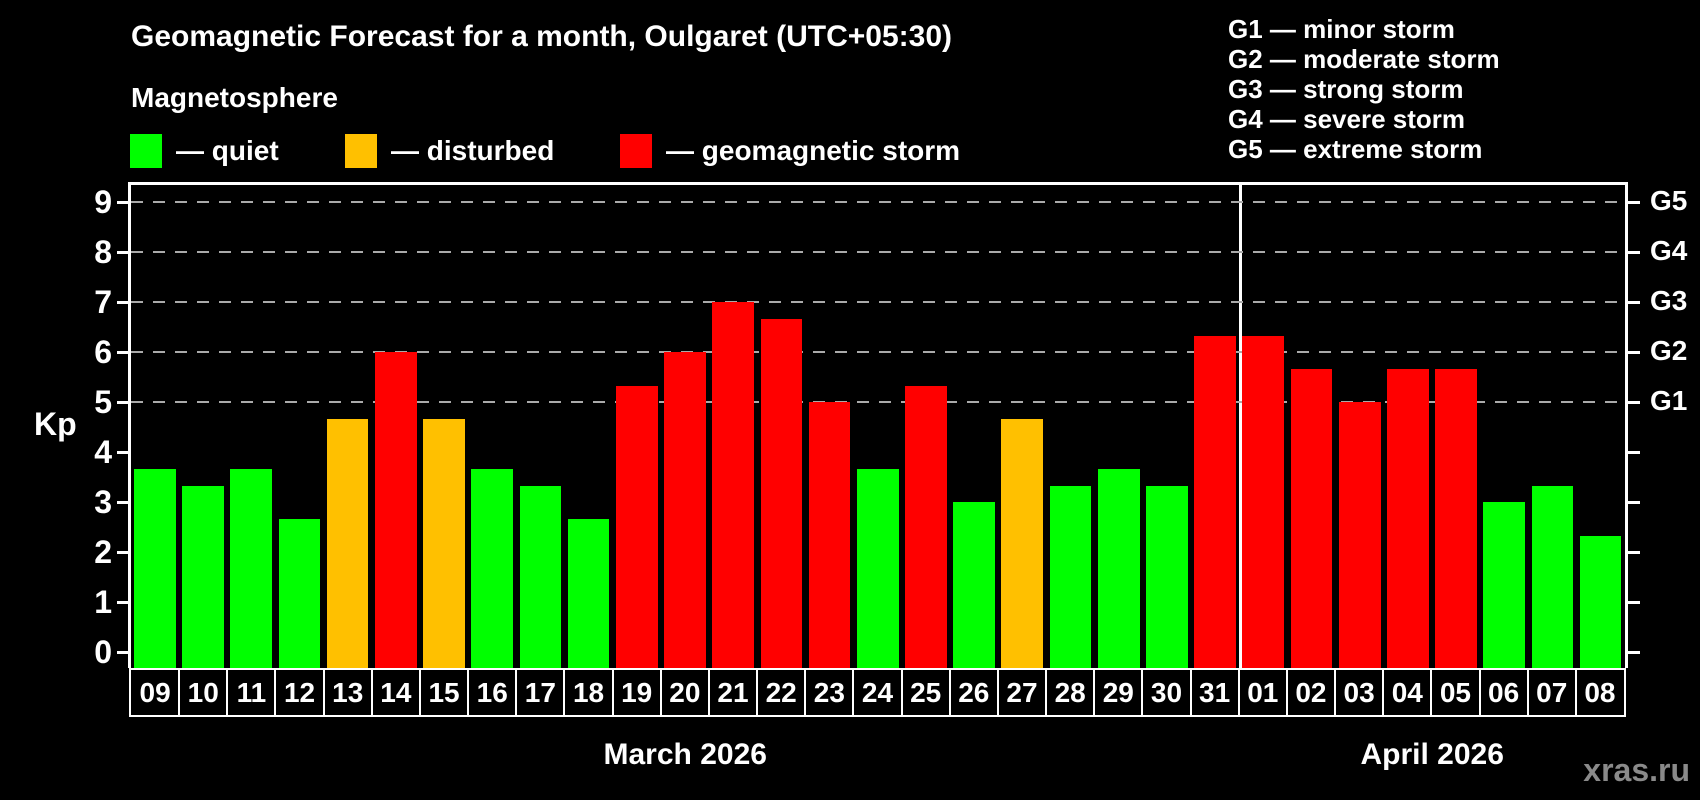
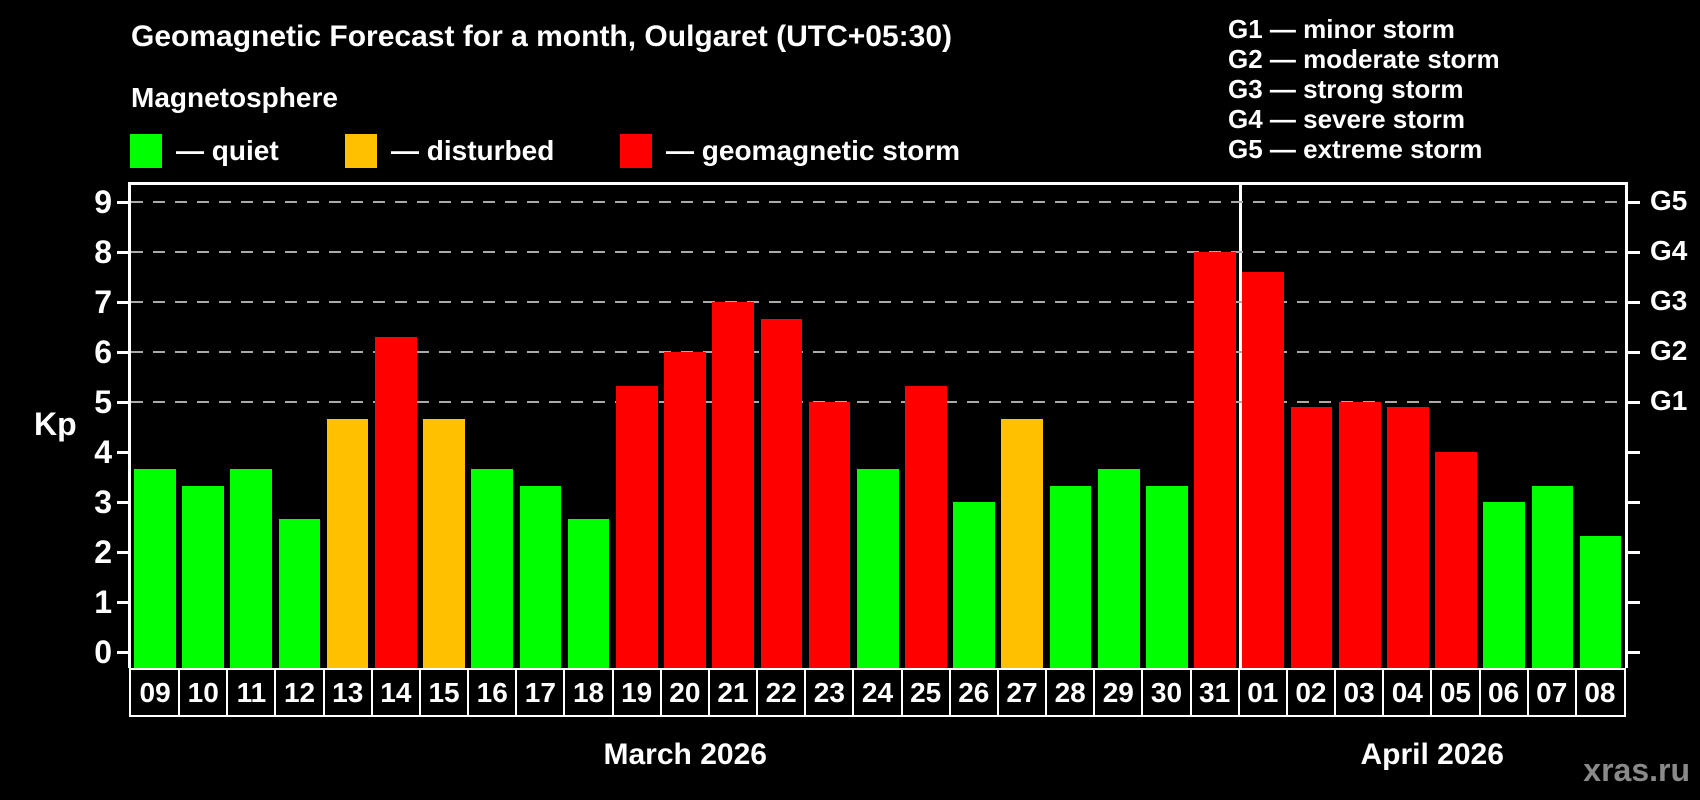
14: 6.0 -> 6.3
31: 6.3 -> 8.0
01: 6.3 -> 7.6
02: 5.7 -> 4.9
04: 5.7 -> 4.9
05: 5.7 -> 4.0
